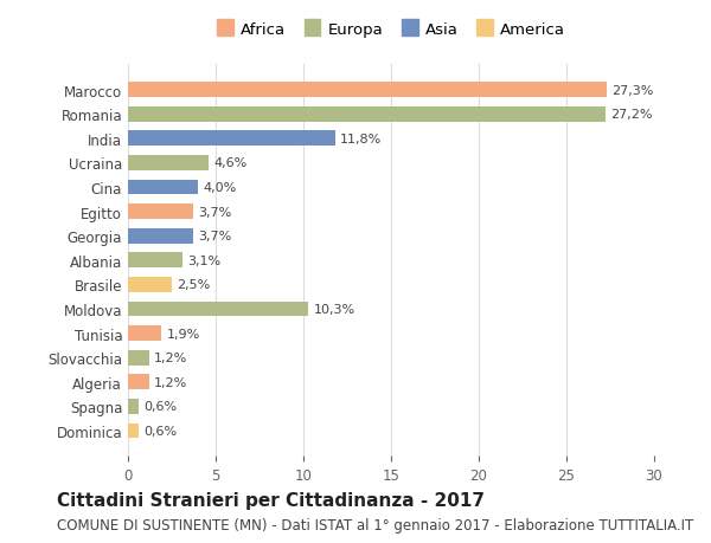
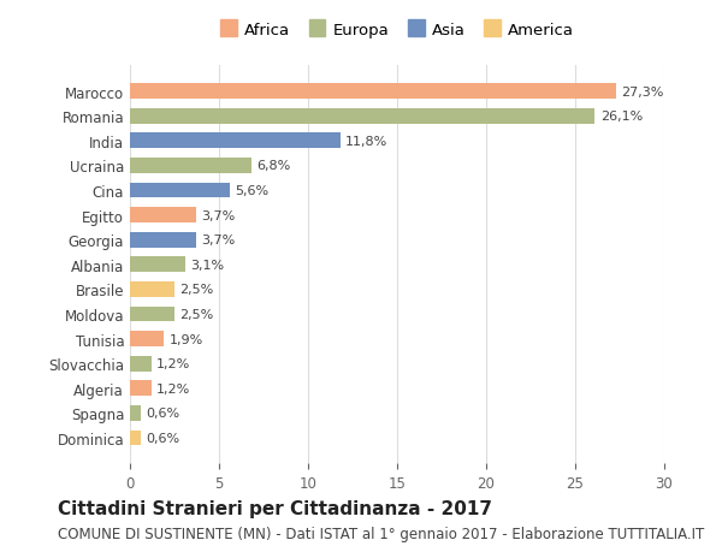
Romania: 27,2% -> 26,1%
Ucraina: 4,6% -> 6,8%
Cina: 4,0% -> 5,6%
Moldova: 10,3% -> 2,5%
